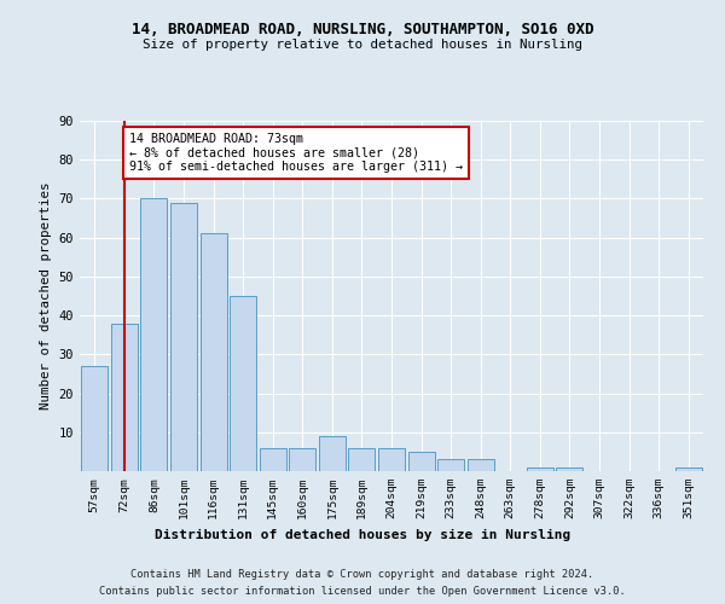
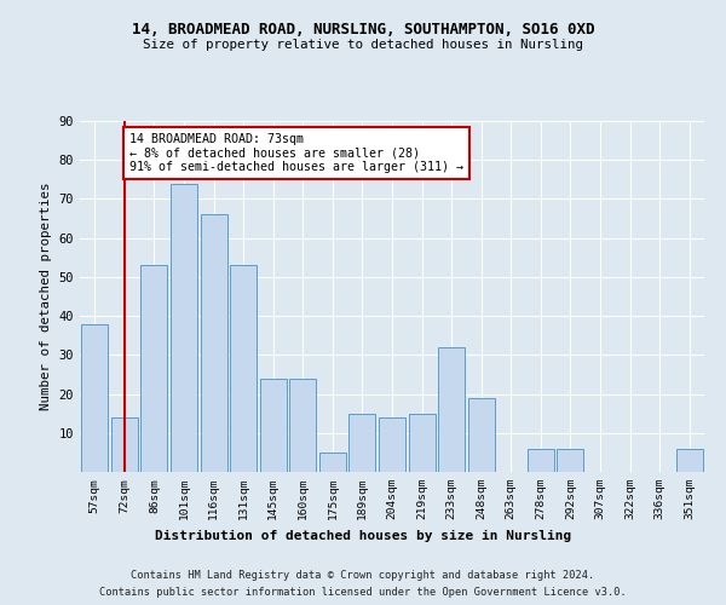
57sqm: 27 -> 38
72sqm: 38 -> 14
86sqm: 70 -> 53
101sqm: 69 -> 74
116sqm: 61 -> 66
131sqm: 45 -> 53
145sqm: 6 -> 24
160sqm: 6 -> 24
175sqm: 9 -> 5
189sqm: 6 -> 15
204sqm: 6 -> 14
219sqm: 5 -> 15
233sqm: 3 -> 32
248sqm: 3 -> 19
278sqm: 1 -> 6
292sqm: 1 -> 6
351sqm: 1 -> 6
